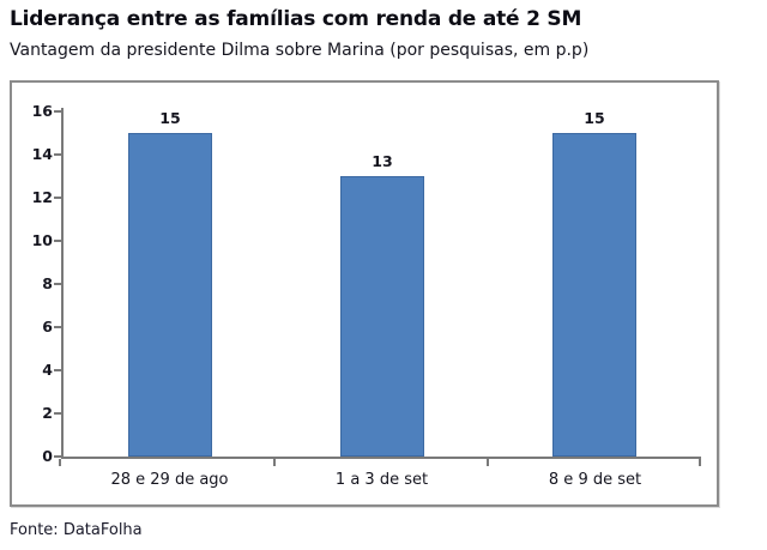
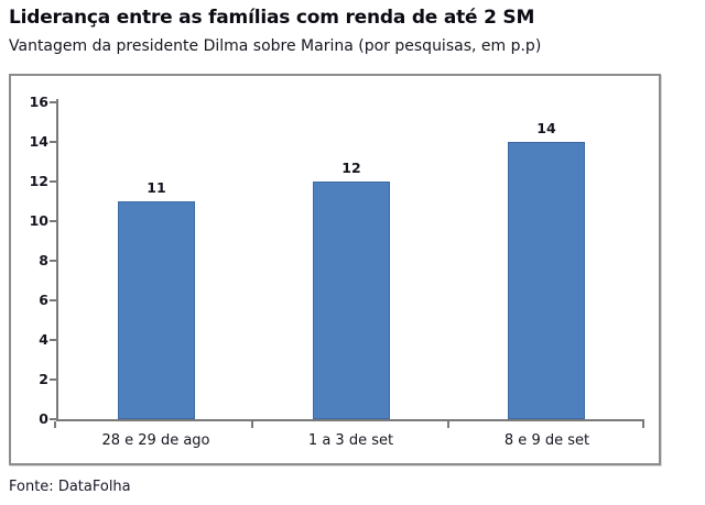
28 e 29 de ago: 15 -> 11
1 a 3 de set: 13 -> 12
8 e 9 de set: 15 -> 14
